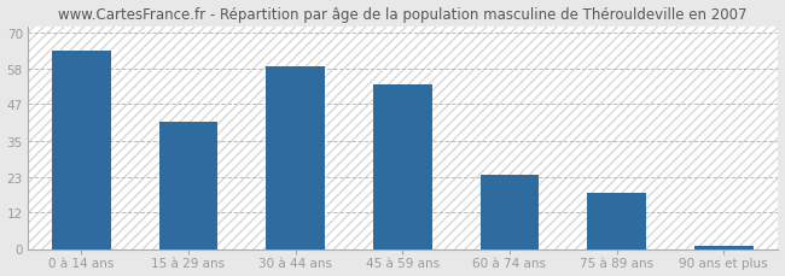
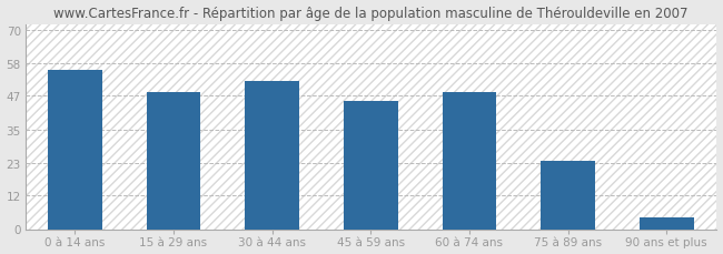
0 à 14 ans: 64 -> 56
15 à 29 ans: 41 -> 48
30 à 44 ans: 59 -> 52
45 à 59 ans: 53 -> 45
60 à 74 ans: 24 -> 48
75 à 89 ans: 18 -> 24
90 ans et plus: 1 -> 4
